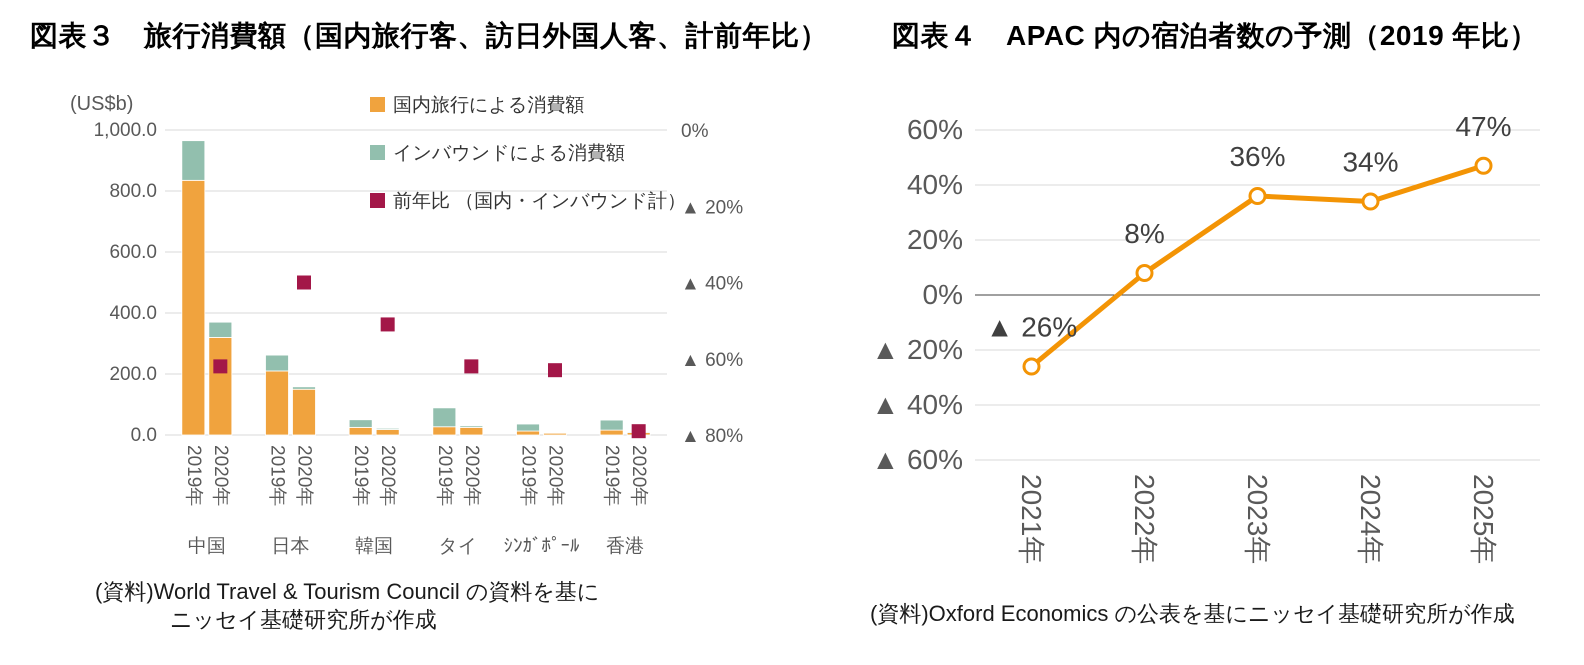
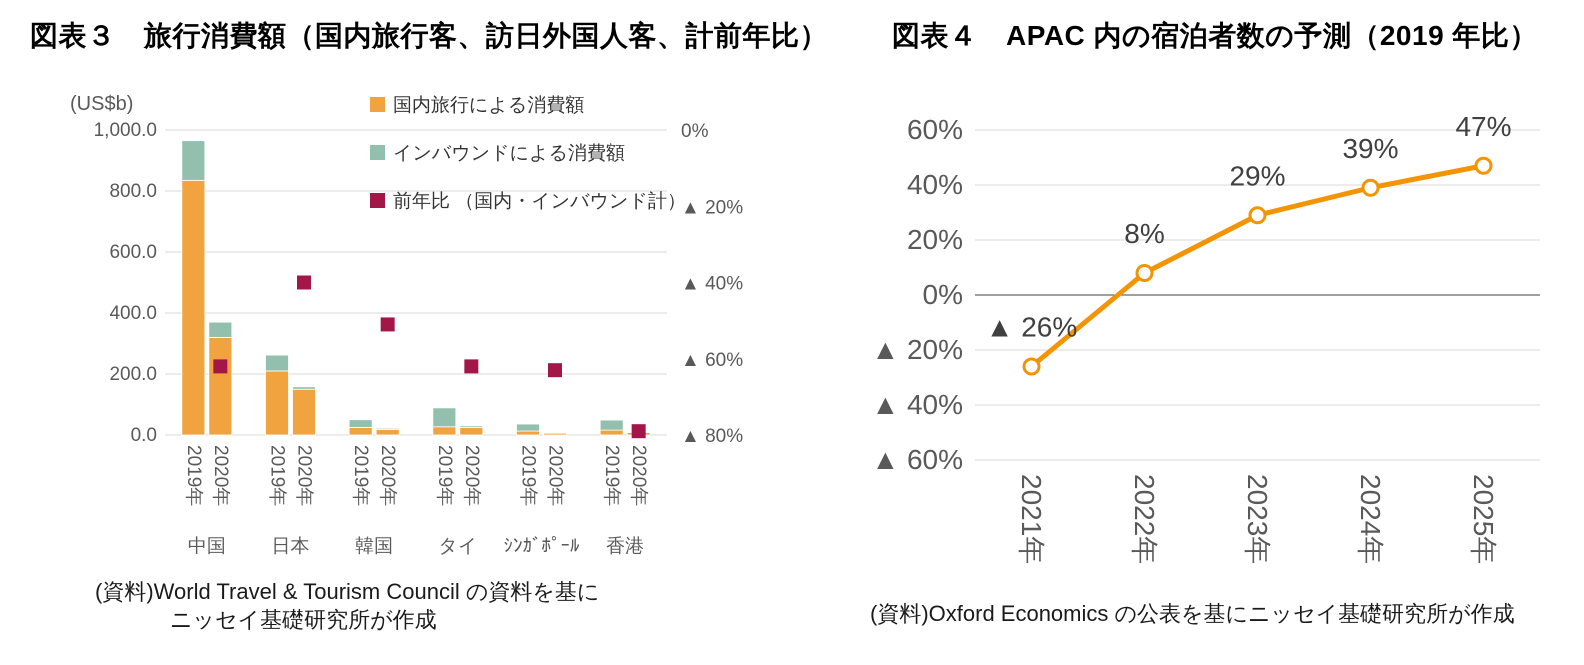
図表４ APAC 内の宿泊者数の予測（2019 年比）/2023年: 36% -> 29%
図表４ APAC 内の宿泊者数の予測（2019 年比）/2024年: 34% -> 39%
